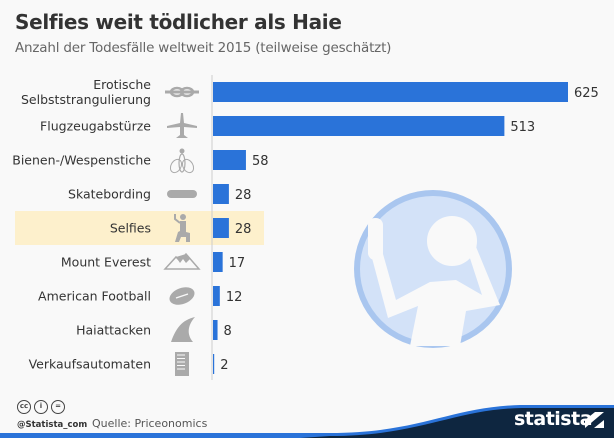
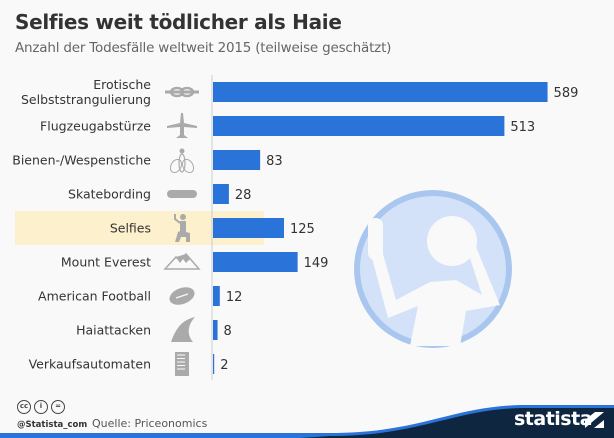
Erotische Selbststrangulierung: 625 -> 589
Bienen-/Wespenstiche: 58 -> 83
Selfies: 28 -> 125
Mount Everest: 17 -> 149
